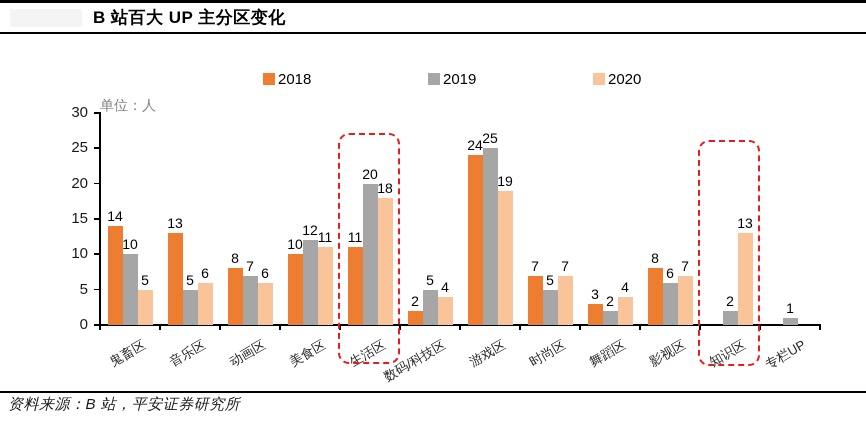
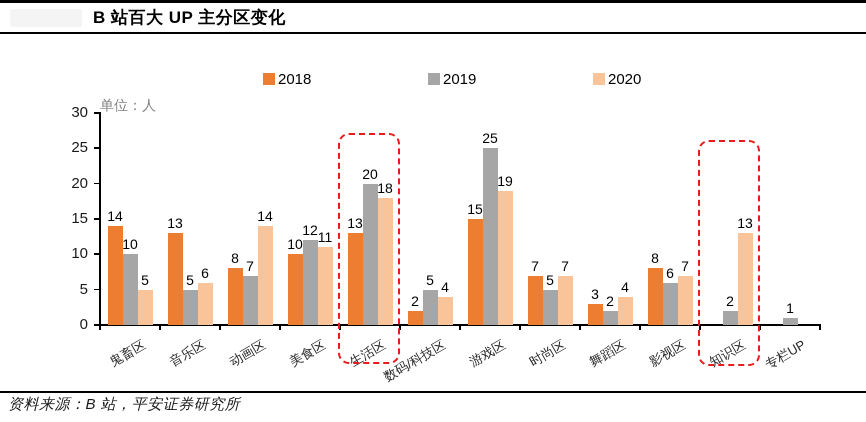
2020/动画区: 6 -> 14
2018/生活区: 11 -> 13
2018/游戏区: 24 -> 15
